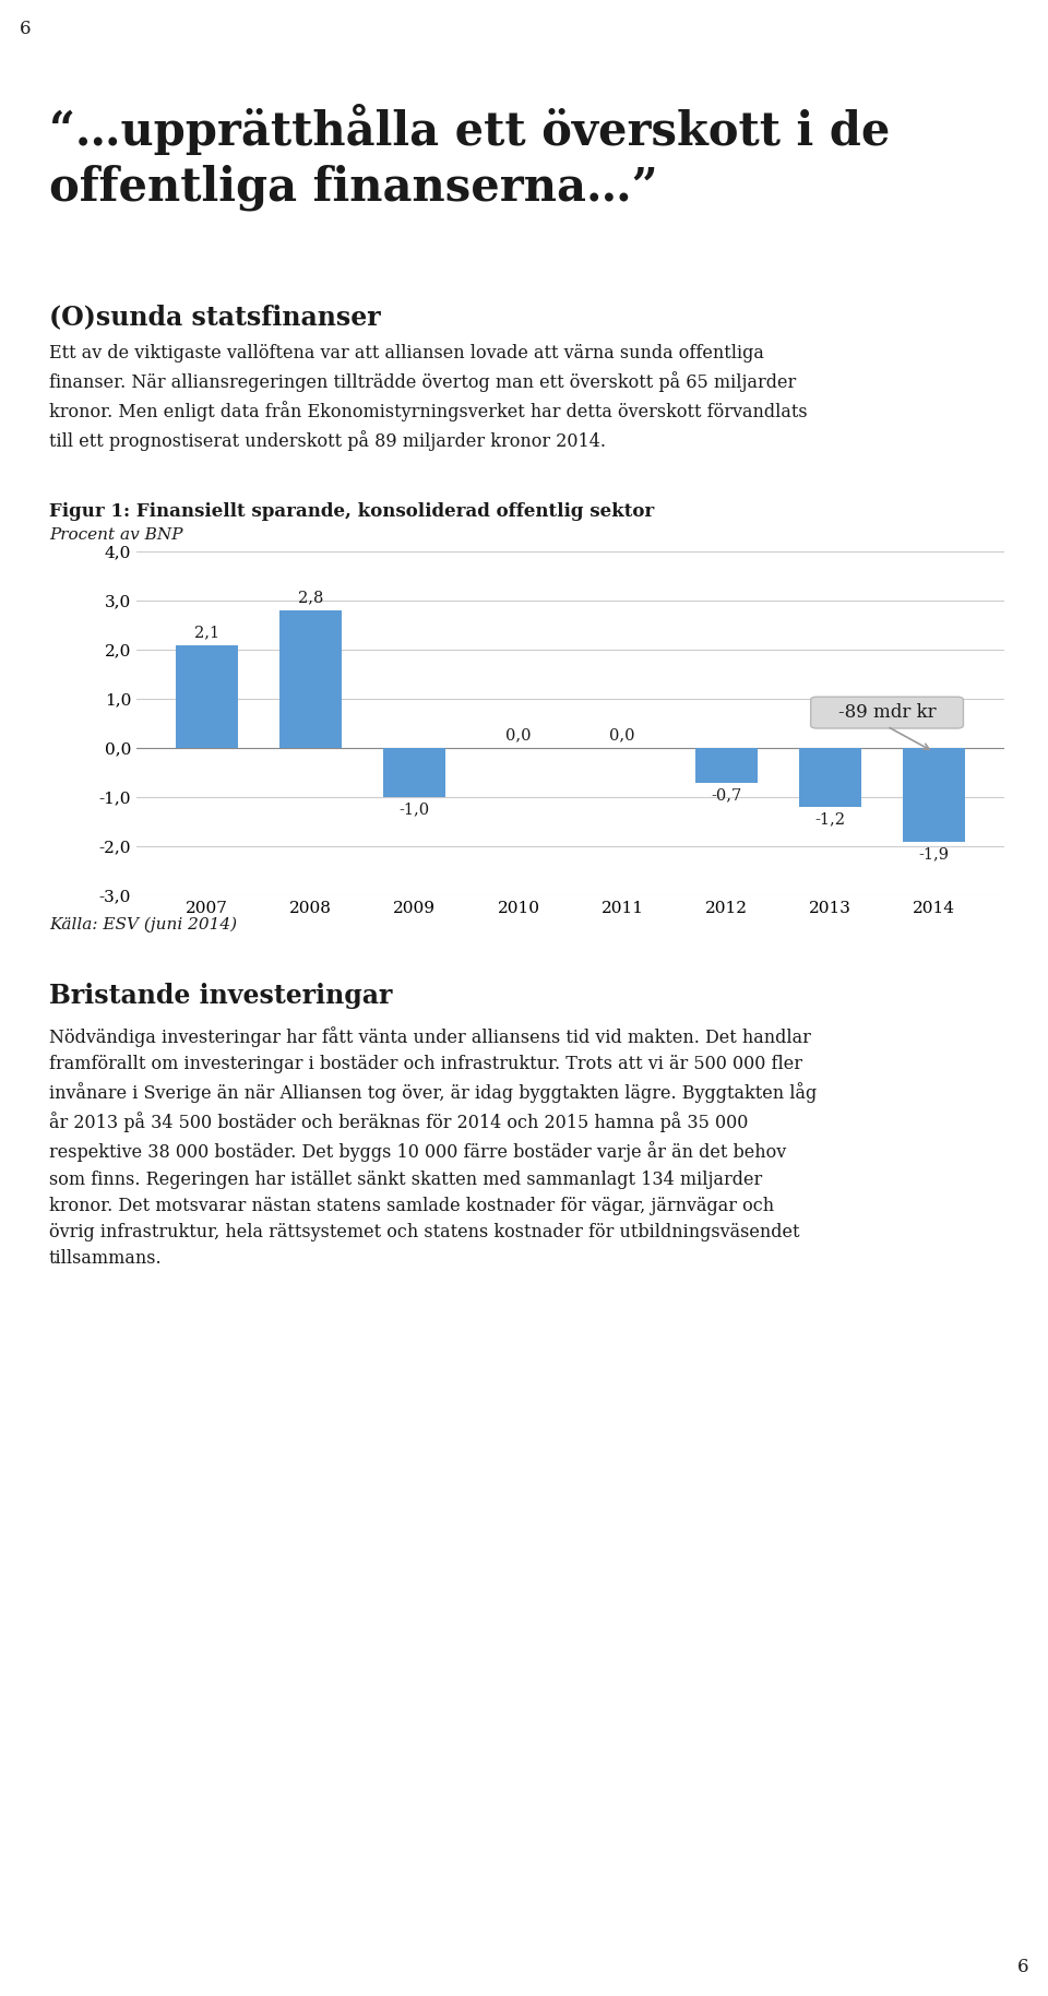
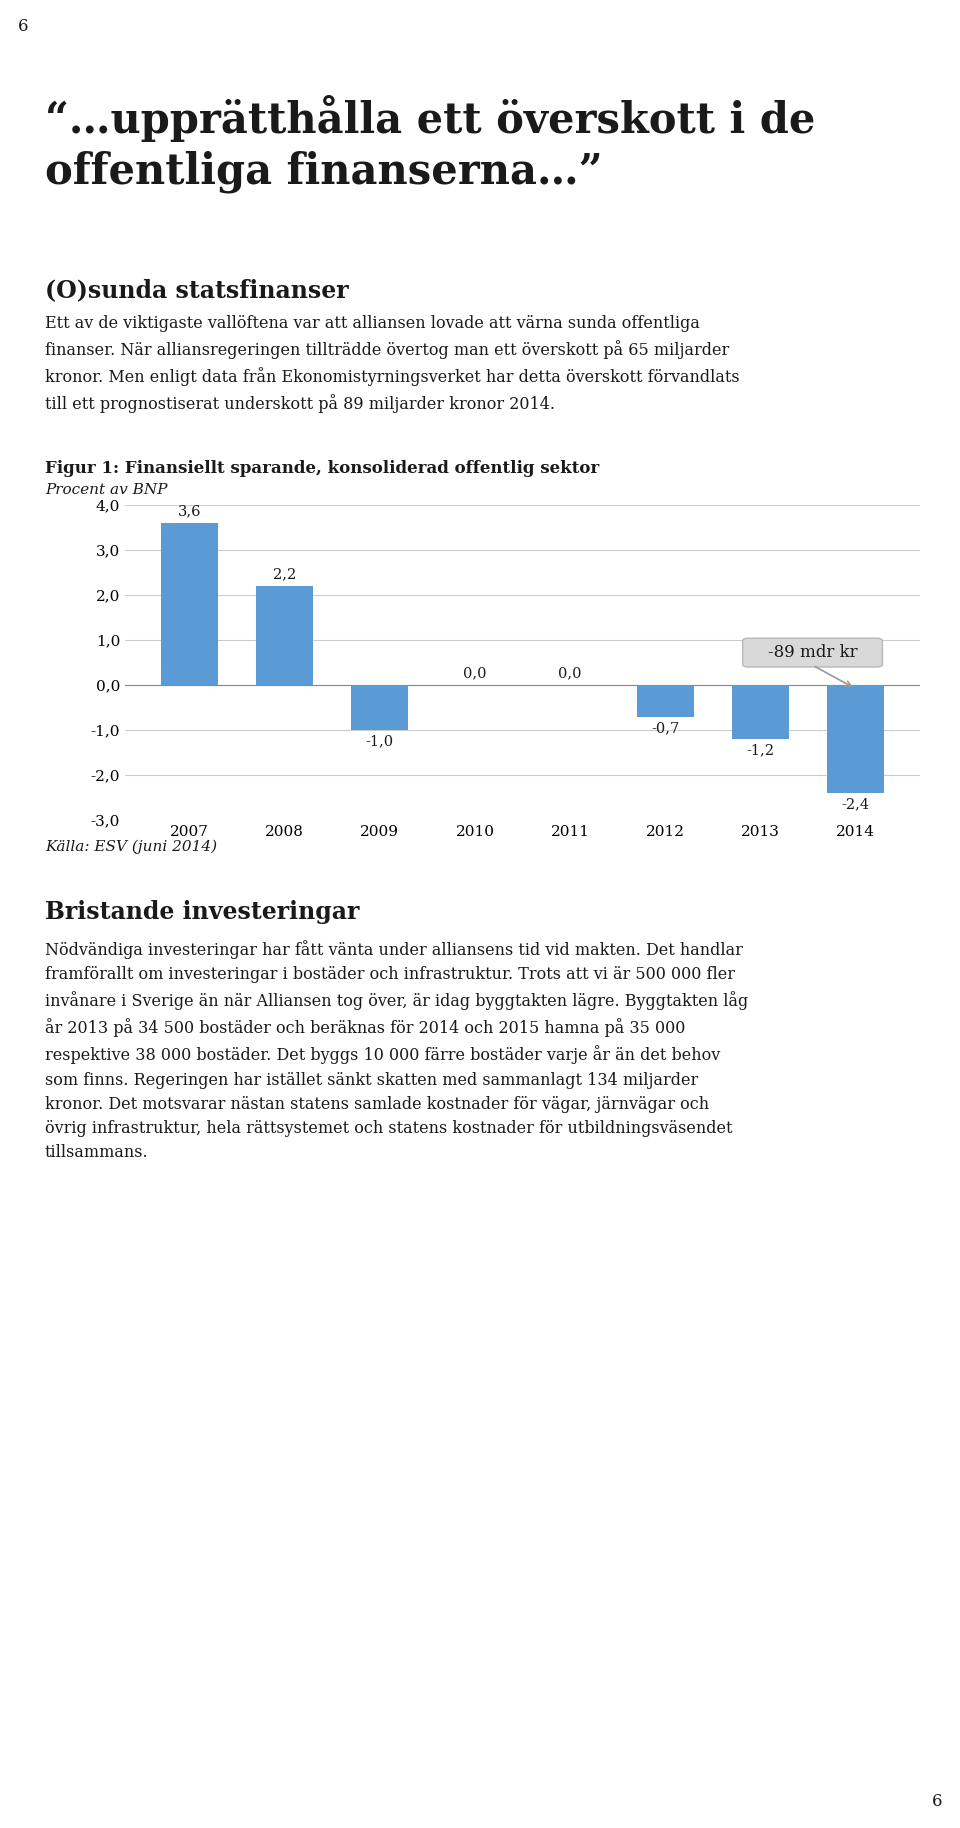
2007: 2,1 -> 3,6
2008: 2,8 -> 2,2
2014: -1,9 -> -2,4
